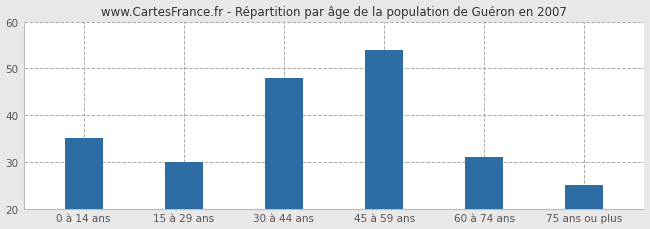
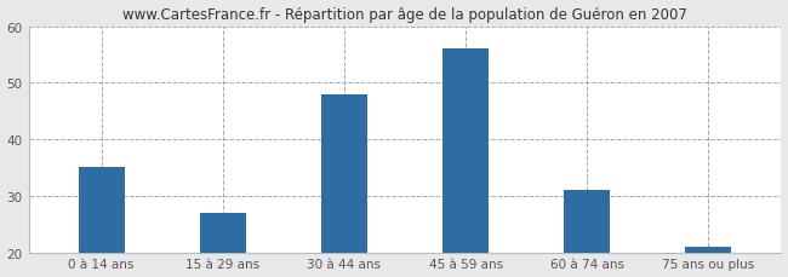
15 à 29 ans: 30 -> 27
45 à 59 ans: 54 -> 56
75 ans ou plus: 25 -> 21
